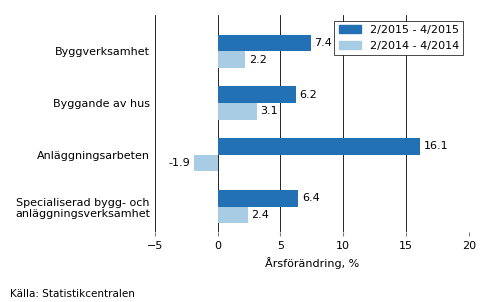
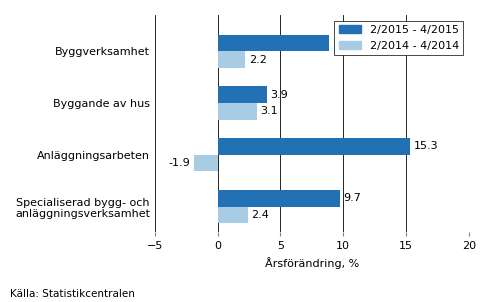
2/2015 - 4/2015/Byggverksamhet: 7.4 -> 8.9
2/2015 - 4/2015/Byggande av hus: 6.2 -> 3.9
2/2015 - 4/2015/Anläggningsarbeten: 16.1 -> 15.3
2/2015 - 4/2015/Specialiserad bygg- och anläggningsverksamhet: 6.4 -> 9.7
